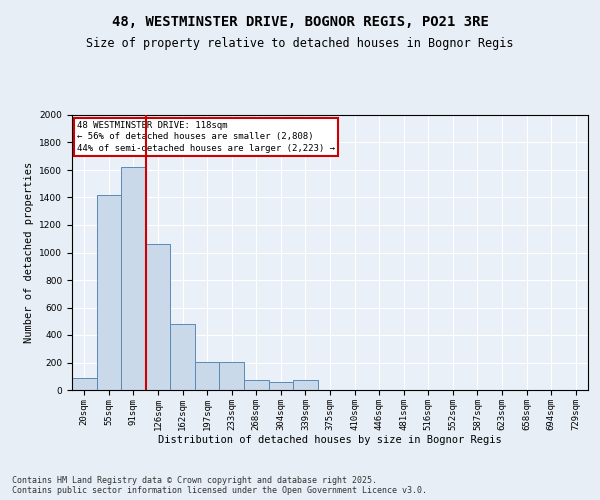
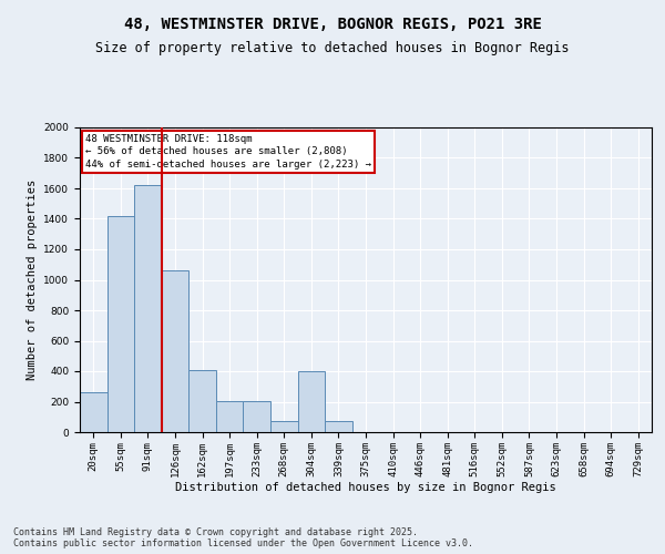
20sqm: 90 -> 260
162sqm: 480 -> 410
304sqm: 60 -> 400
